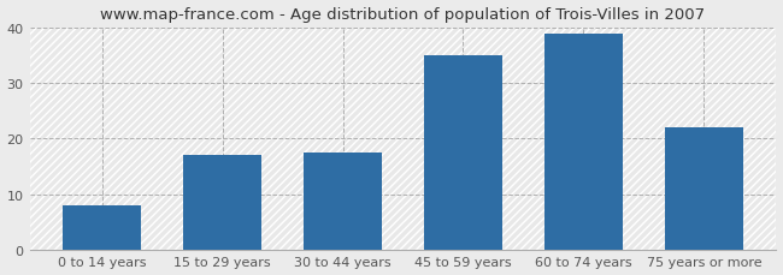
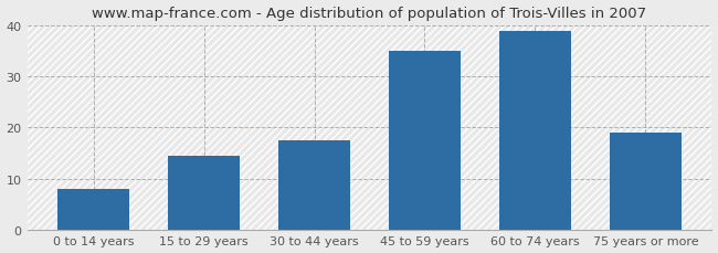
15 to 29 years: 17.0 -> 14.5
75 years or more: 22.0 -> 19.0
